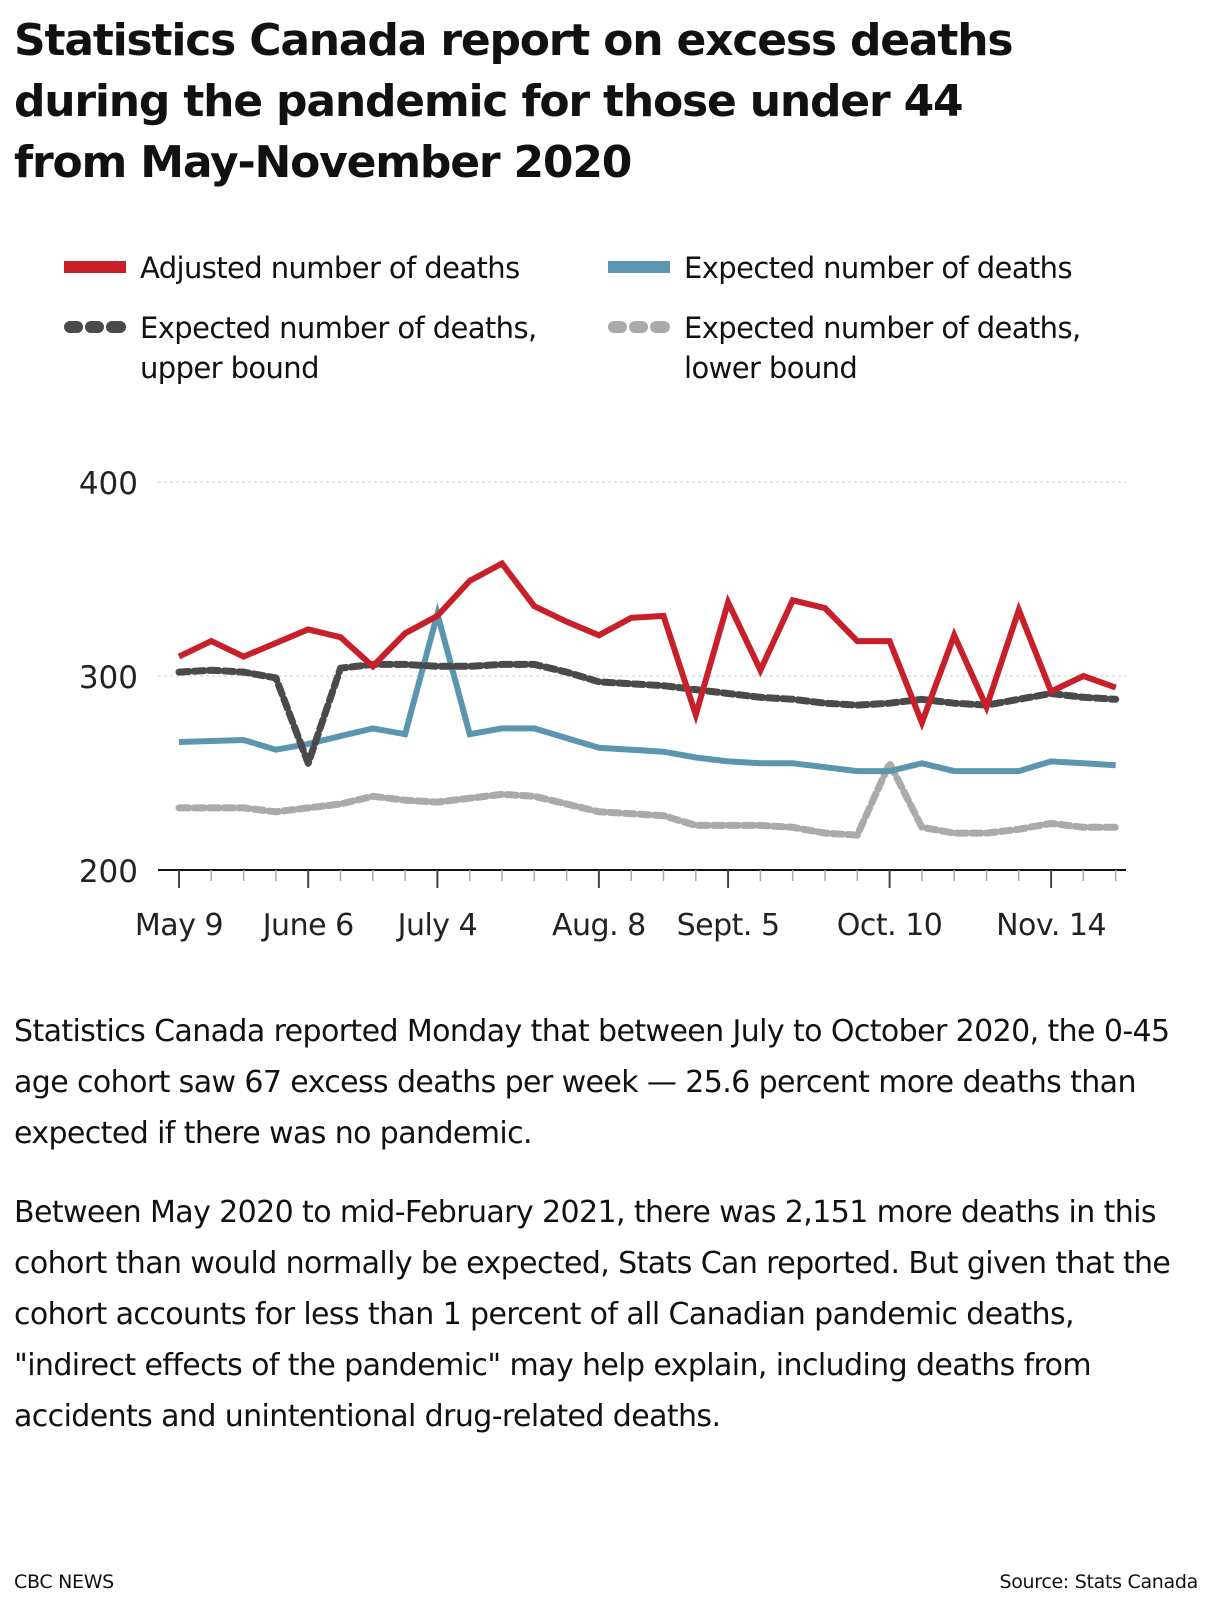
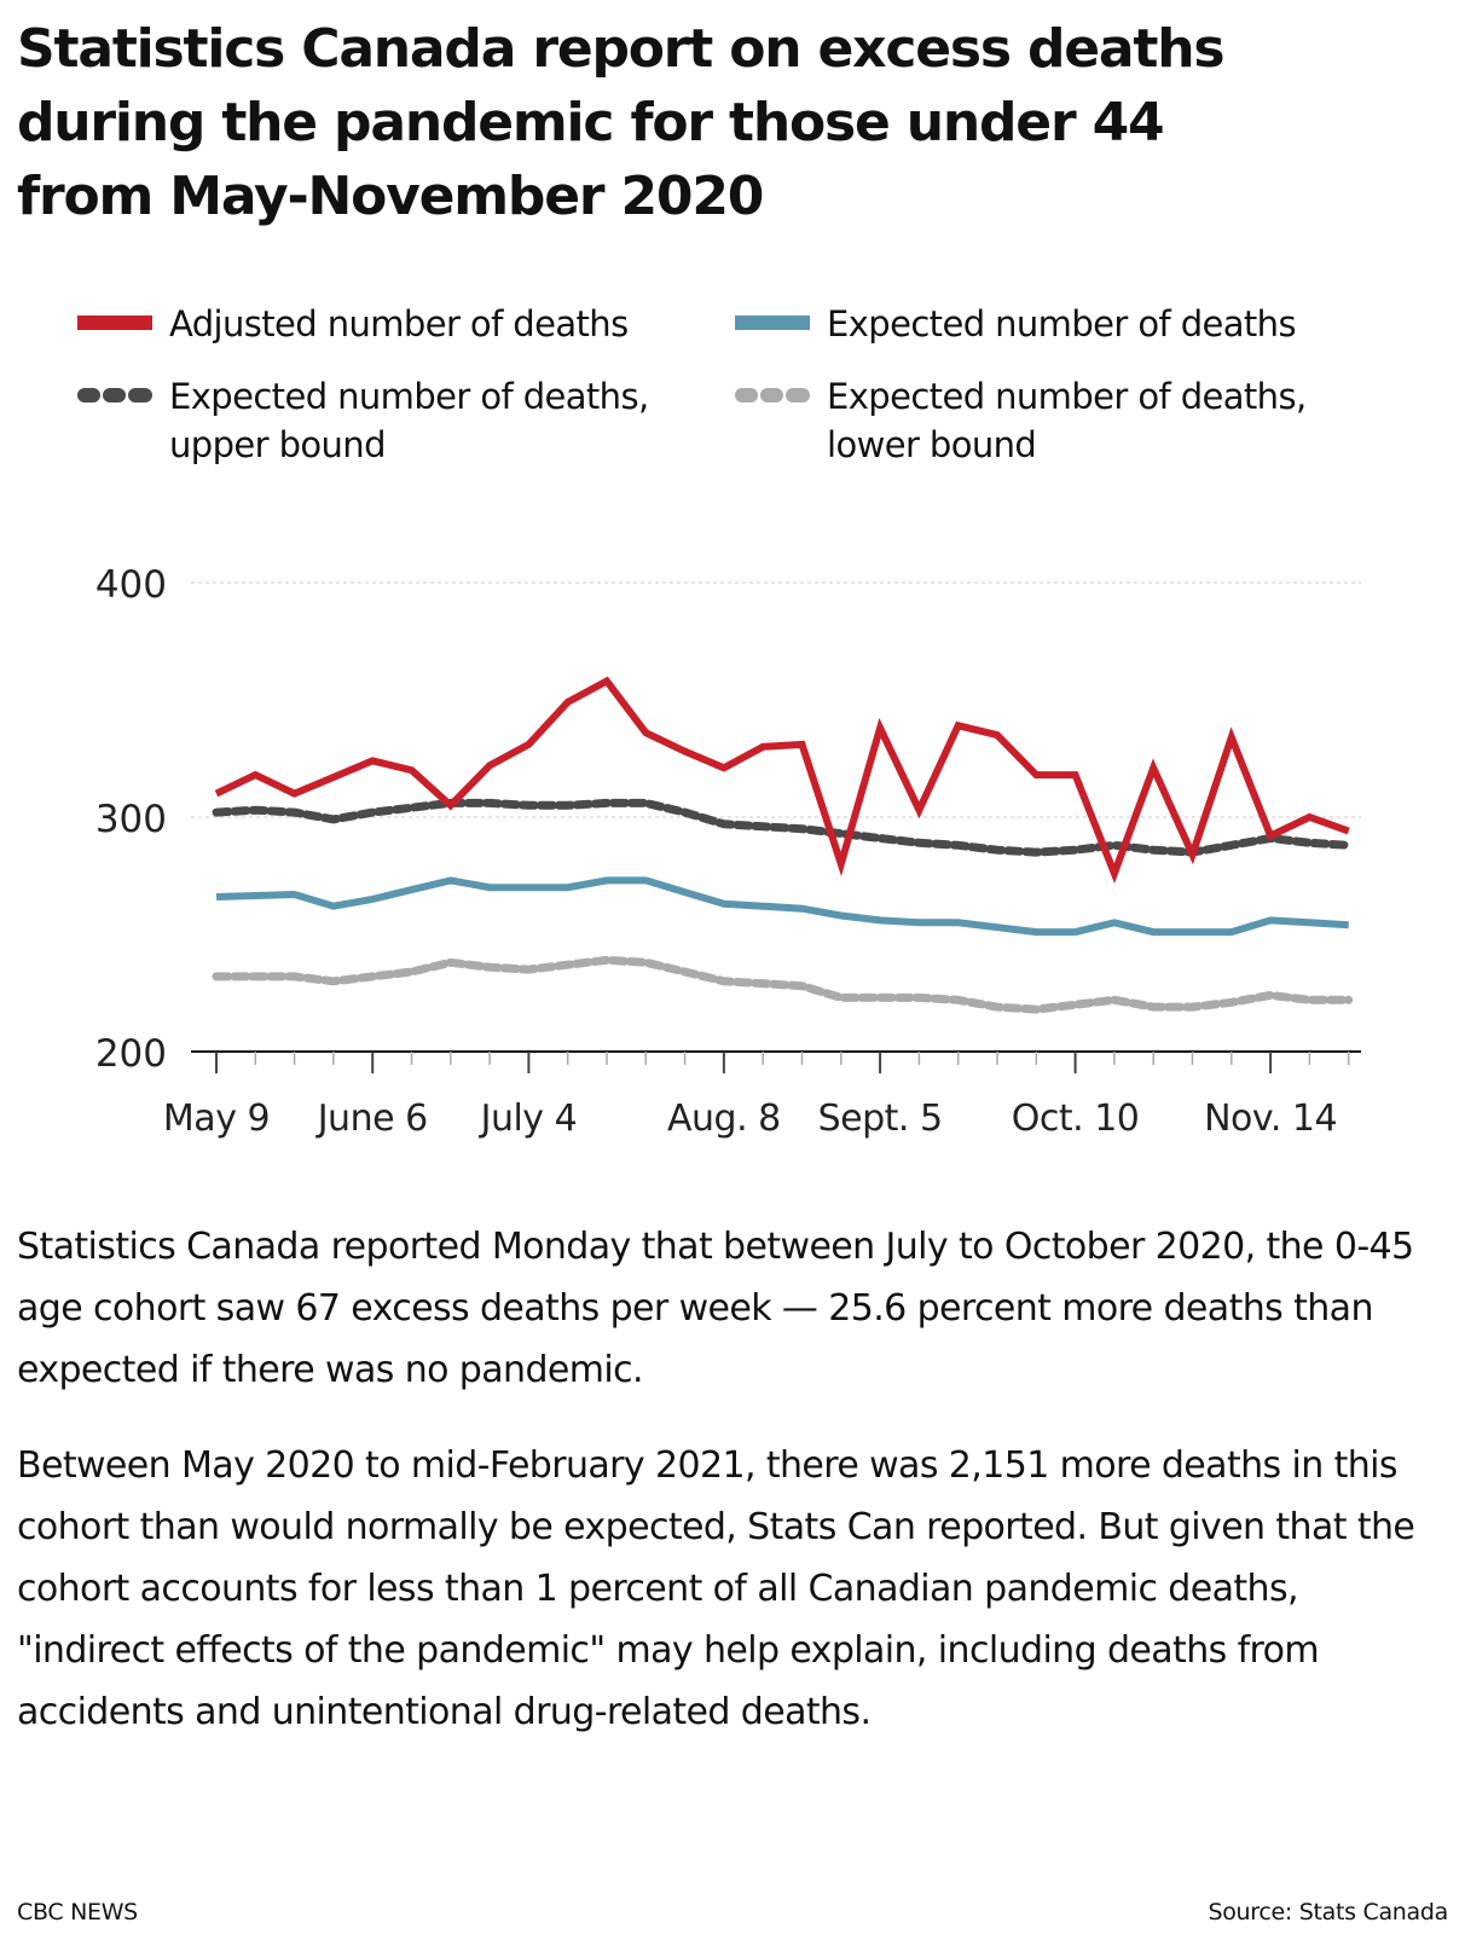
Expected number of deaths, upper bound/June 6: 255 -> 302
Expected number of deaths/July 4: 332 -> 270
Expected number of deaths, lower bound/Oct. 10: 255 -> 220
